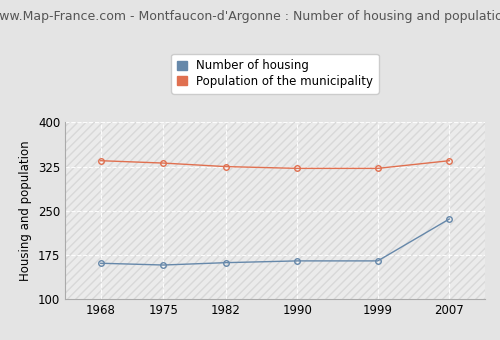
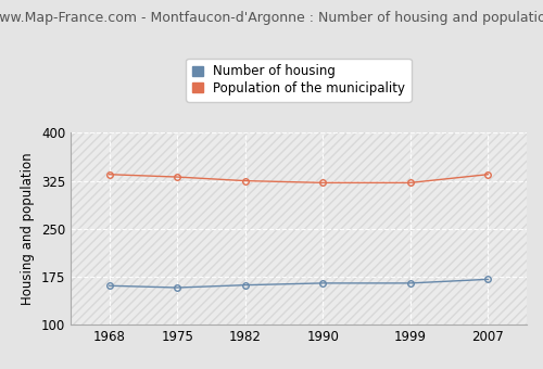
Number of housing/2007: 236 -> 171
